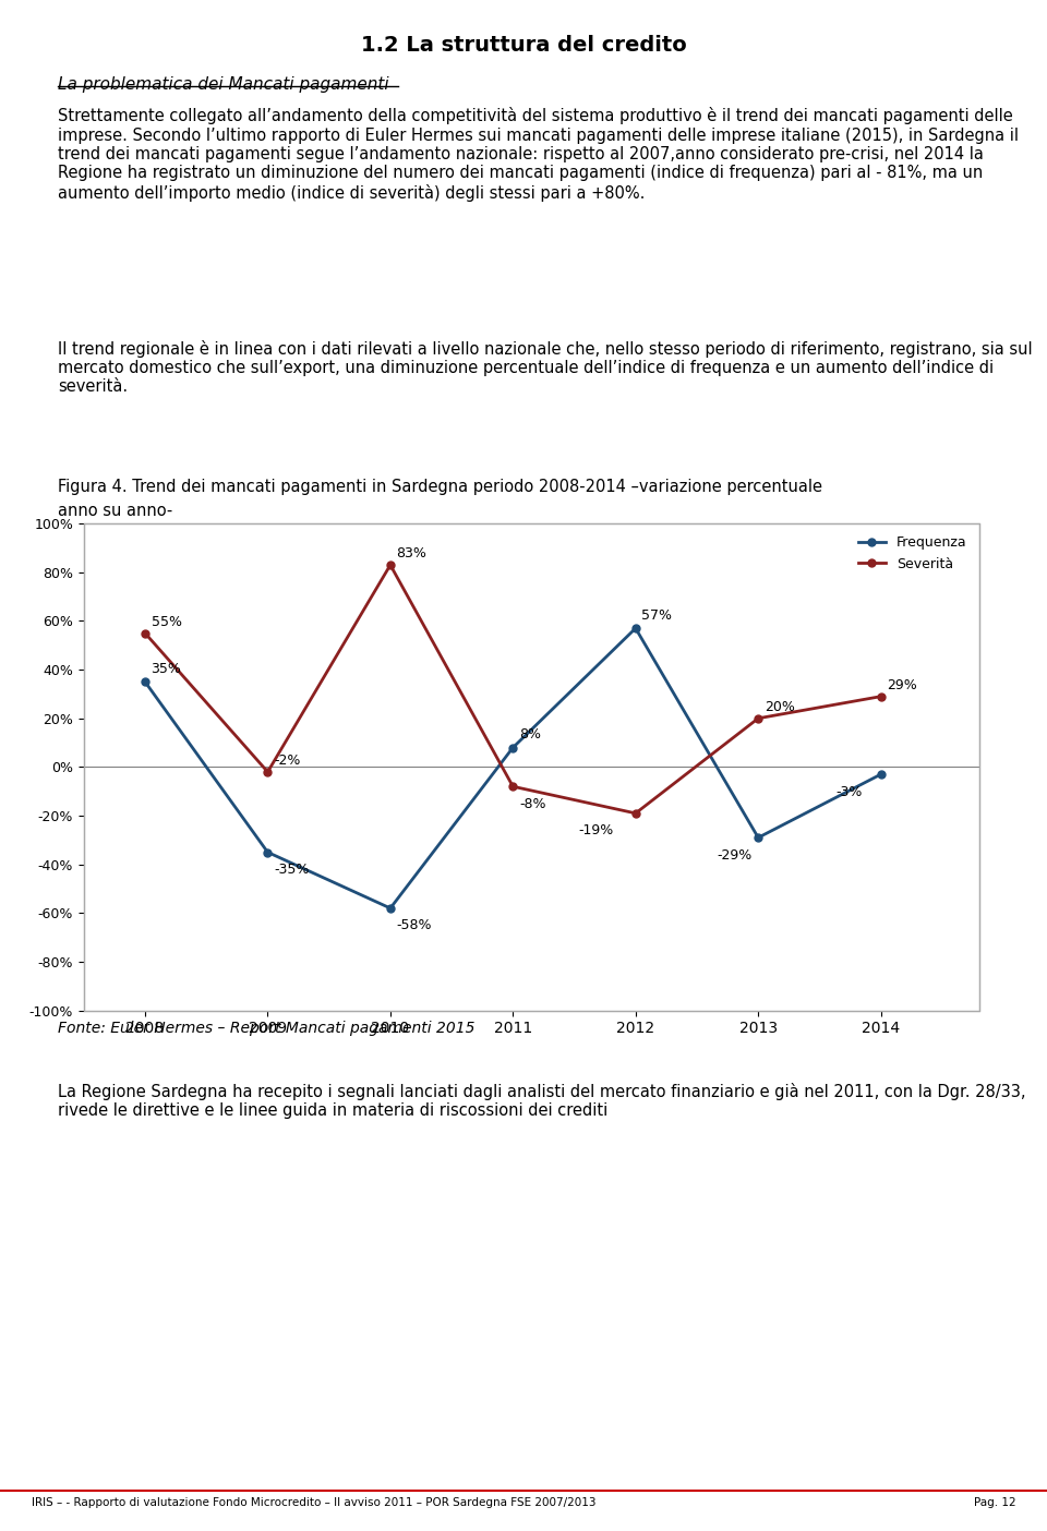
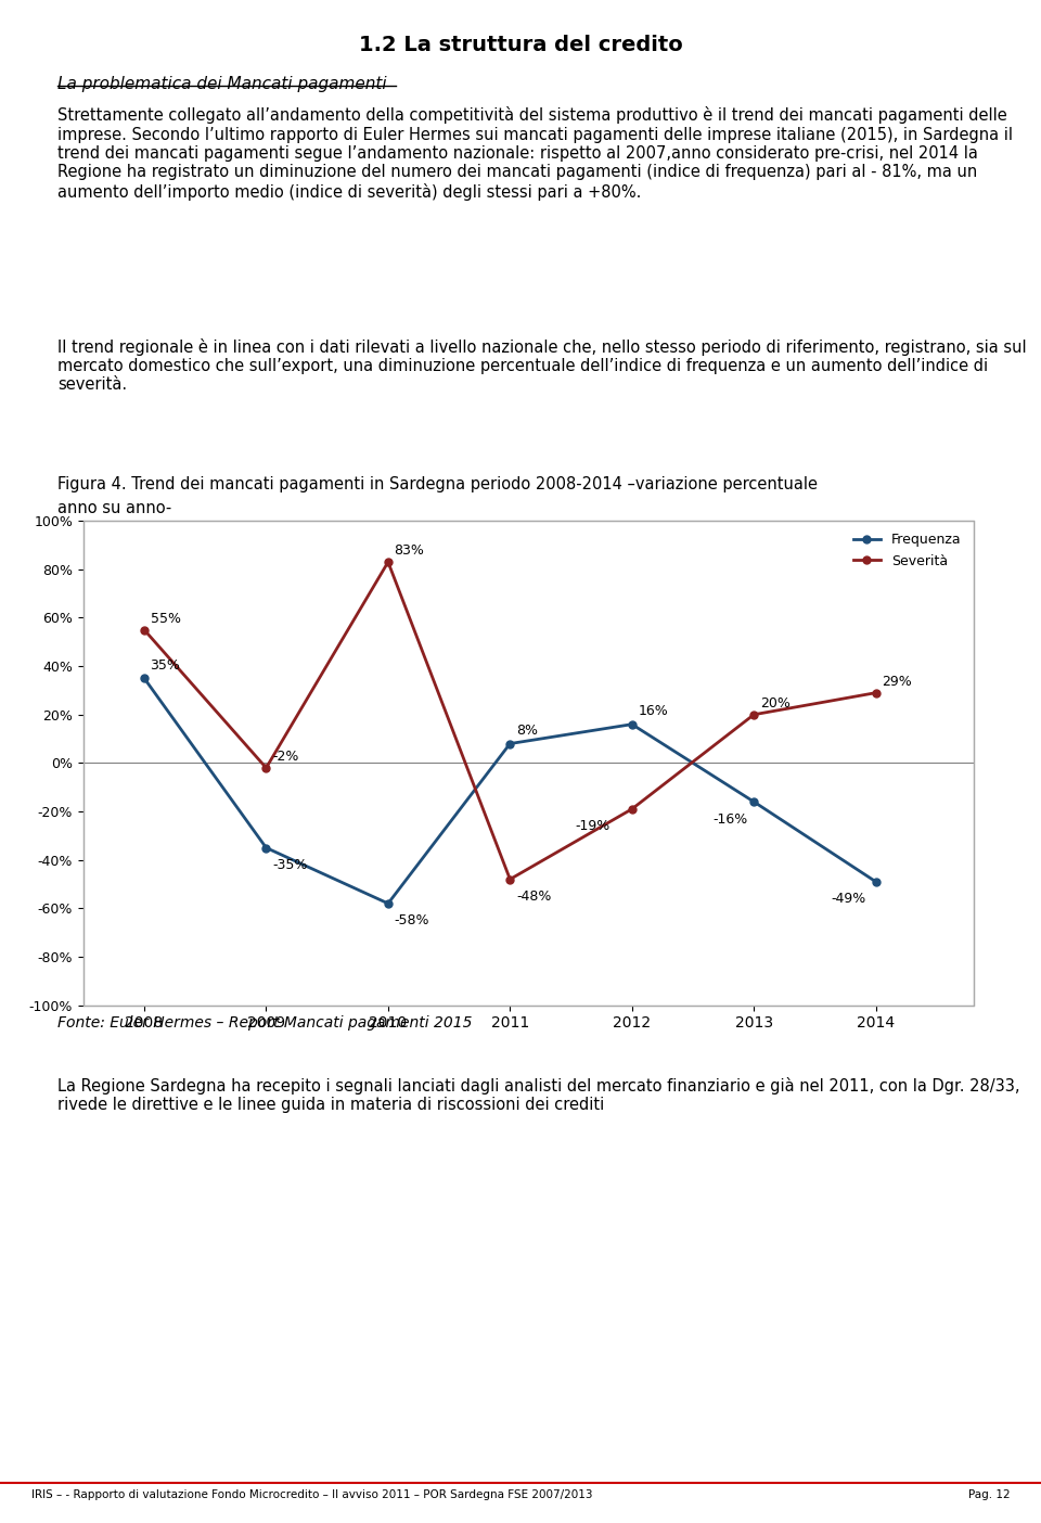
Severità/2011: -8% -> -48%
Frequenza/2012: 57% -> 16%
Frequenza/2013: -29% -> -16%
Frequenza/2014: -3% -> -49%
